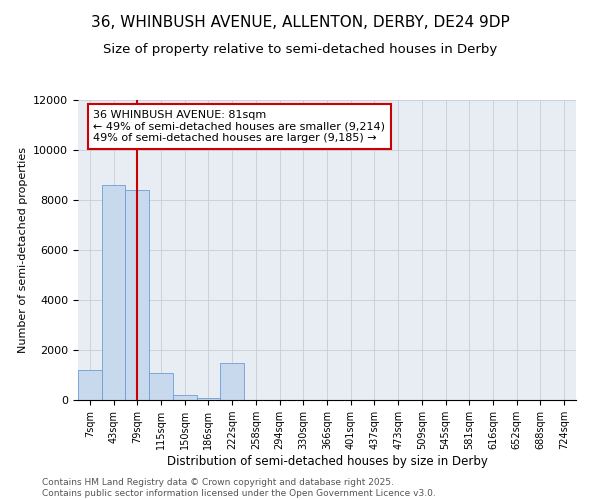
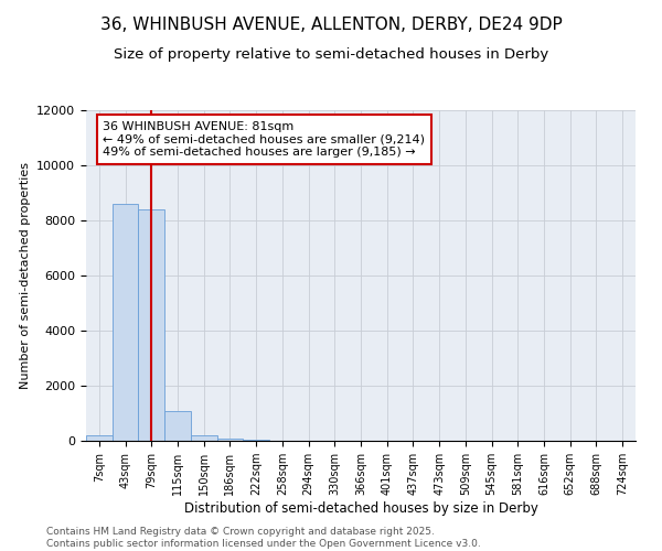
7sqm: 1200 -> 200
222sqm: 1500 -> 30
